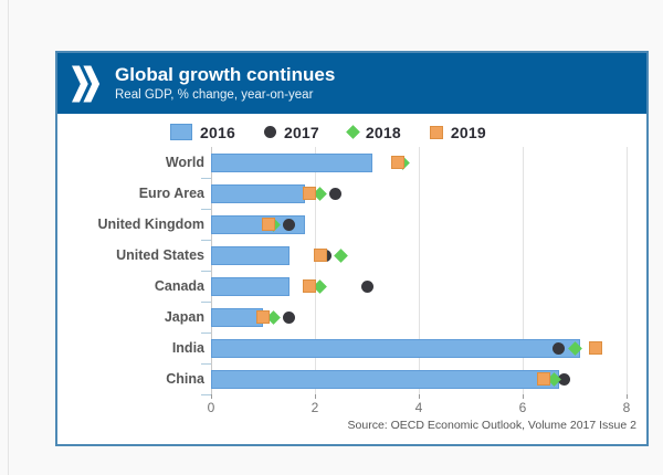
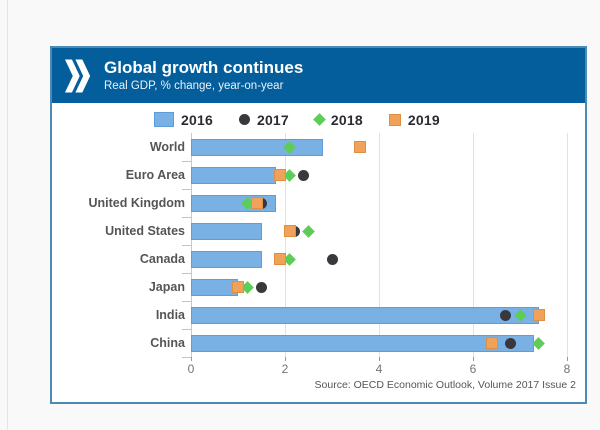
2016/World: 3.1 -> 2.8
2018/World: 3.7 -> 2.1
2019/United Kingdom: 1.1 -> 1.4
2016/India: 7.1 -> 7.4
2016/China: 6.7 -> 7.3
2018/China: 6.6 -> 7.4
